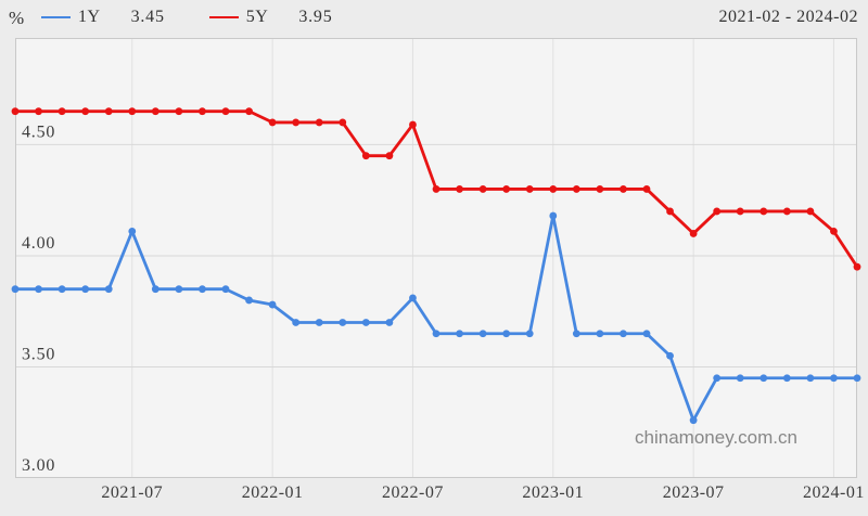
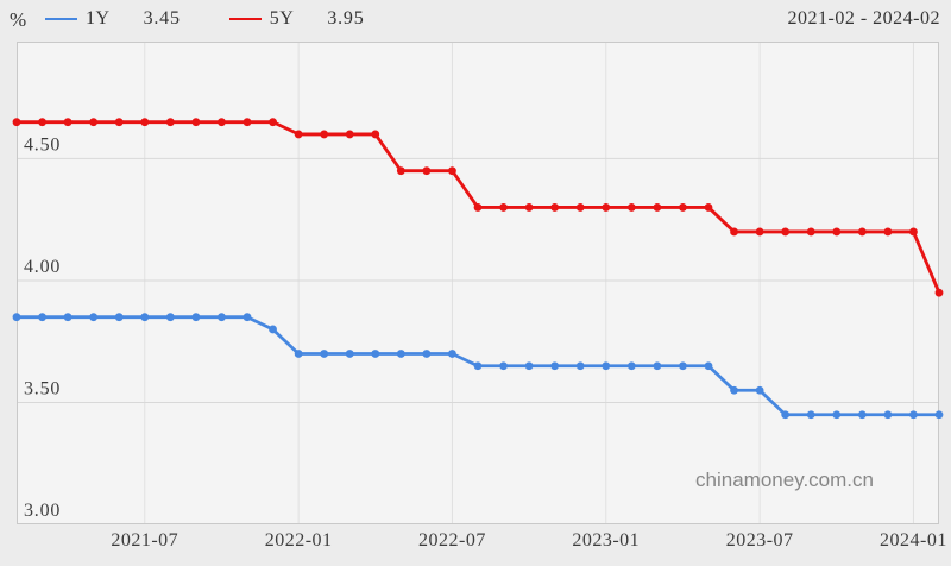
1Y/2021-07: 4.11 -> 3.85
1Y/2022-01: 3.78 -> 3.70
1Y/2022-07: 3.81 -> 3.70
5Y/2022-07: 4.59 -> 4.45
1Y/2023-01: 4.18 -> 3.65
1Y/2023-07: 3.26 -> 3.55
5Y/2023-07: 4.10 -> 4.20
5Y/2024-01: 4.11 -> 4.20
